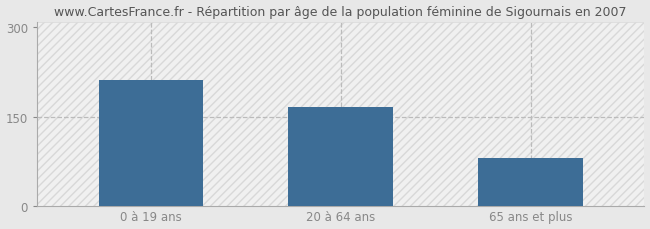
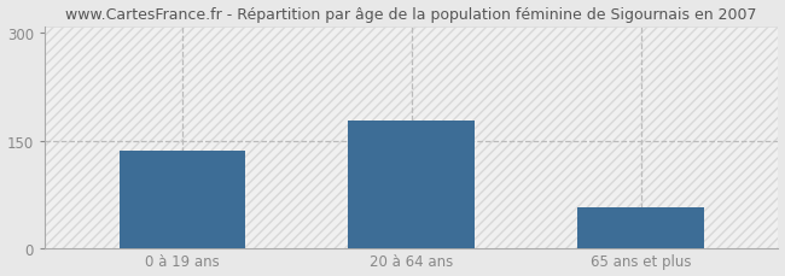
0 à 19 ans: 212 -> 135
20 à 64 ans: 166 -> 178
65 ans et plus: 80 -> 57
